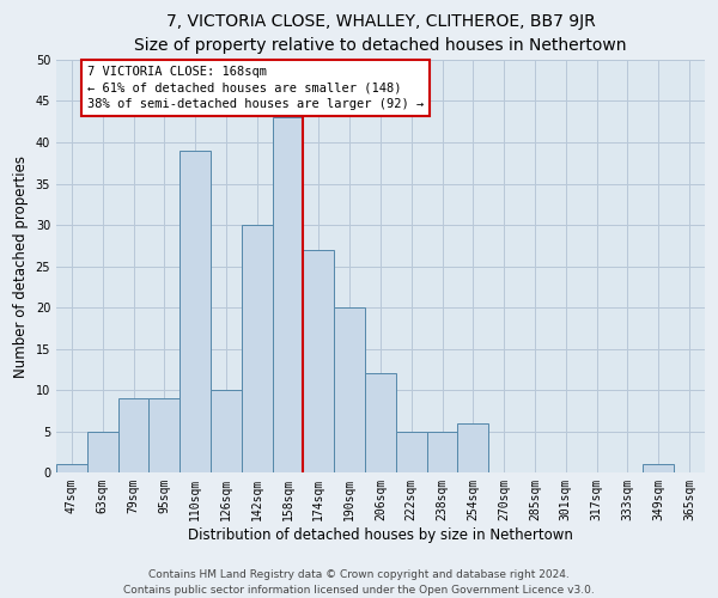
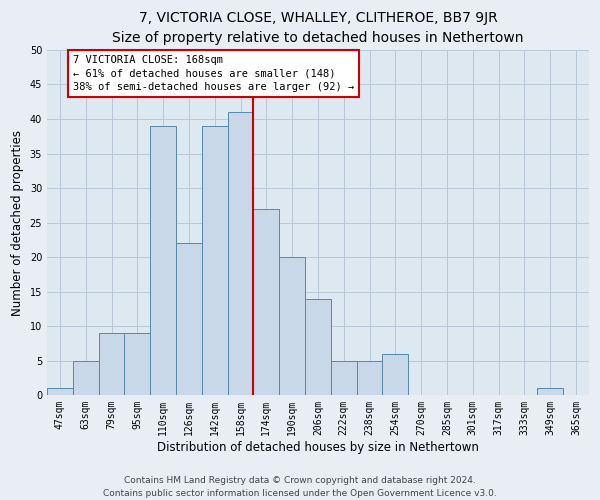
126sqm: 10 -> 22
142sqm: 30 -> 39
158sqm: 43 -> 41
206sqm: 12 -> 14
